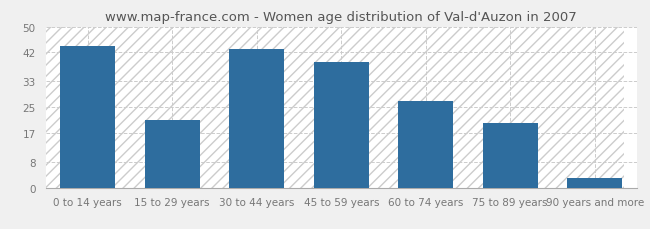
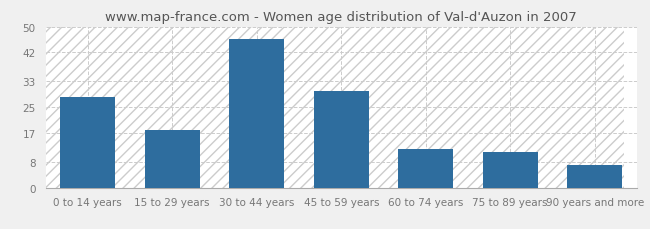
0 to 14 years: 44 -> 28
15 to 29 years: 21 -> 18
30 to 44 years: 43 -> 46
45 to 59 years: 39 -> 30
60 to 74 years: 27 -> 12
75 to 89 years: 20 -> 11
90 years and more: 3 -> 7
